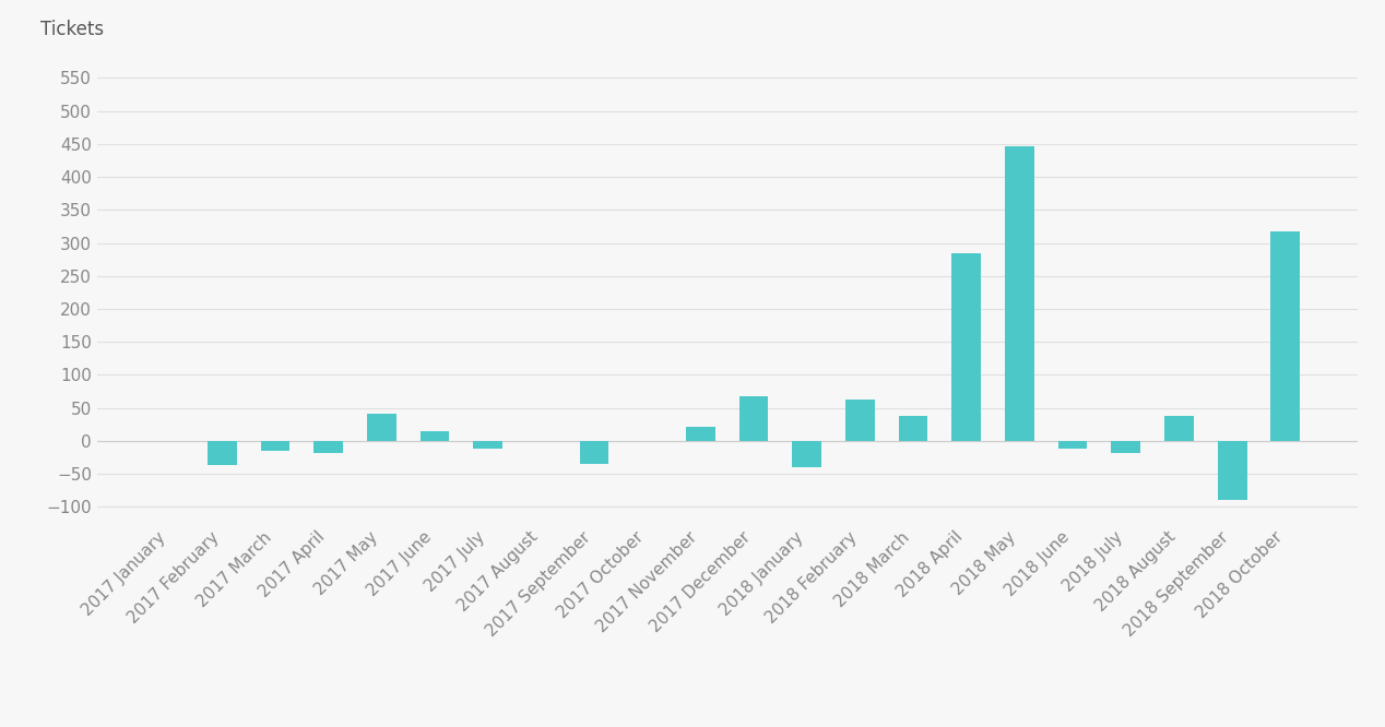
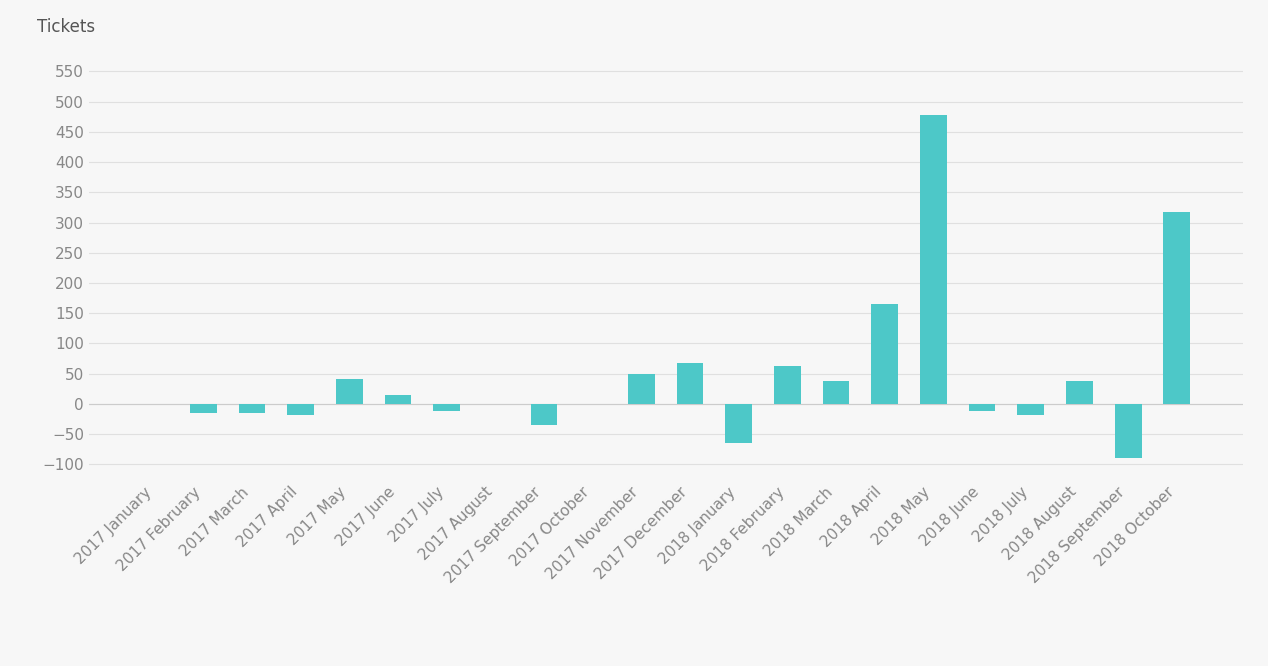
2017 February: -36 -> -15
2017 November: 22 -> 50
2018 January: -40 -> -65
2018 April: 284 -> 165
2018 May: 446 -> 478
